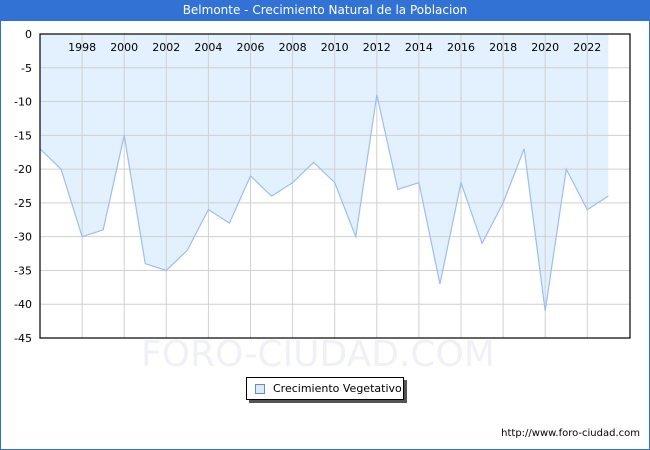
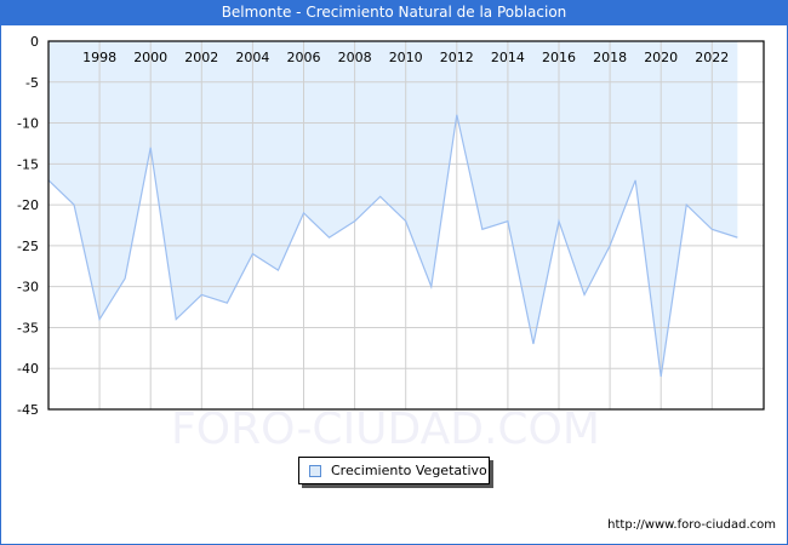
1998: -30 -> -34
2000: -15 -> -13
2002: -35 -> -31
2022: -26 -> -23
